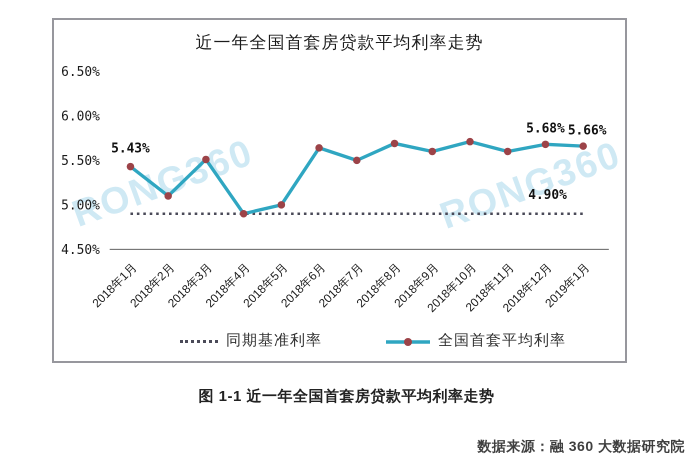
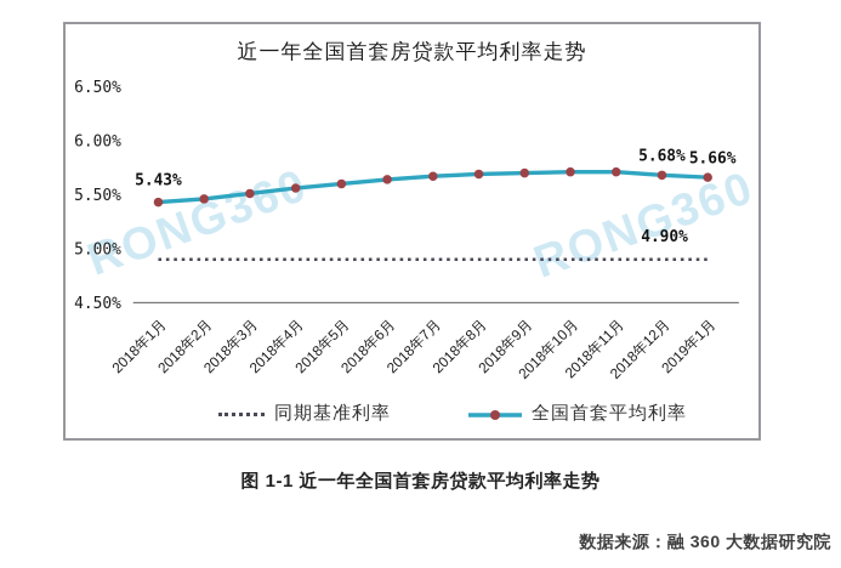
全国首套平均利率/2018年2月: 5.1% -> 5.5%
全国首套平均利率/2018年4月: 4.9% -> 5.6%
全国首套平均利率/2018年5月: 5.0% -> 5.6%
全国首套平均利率/2018年7月: 5.5% -> 5.7%
全国首套平均利率/2018年9月: 5.6% -> 5.7%
全国首套平均利率/2018年11月: 5.6% -> 5.7%
